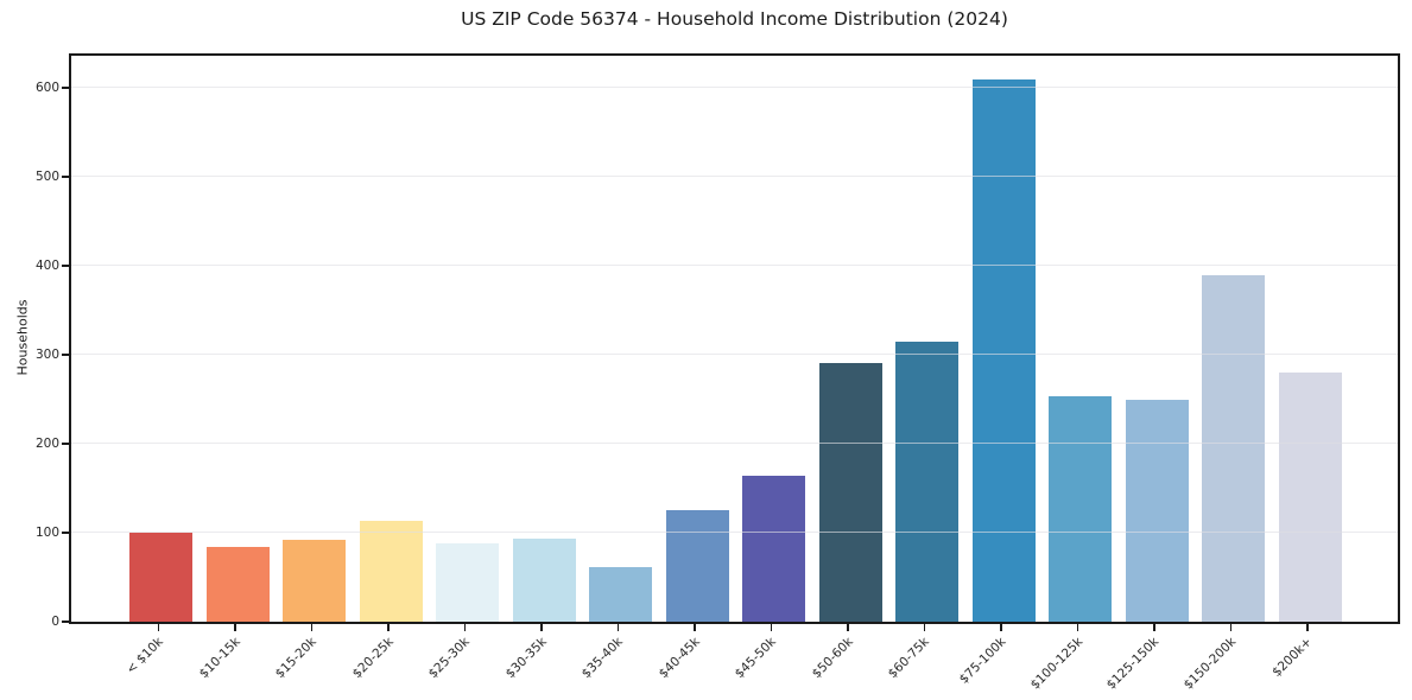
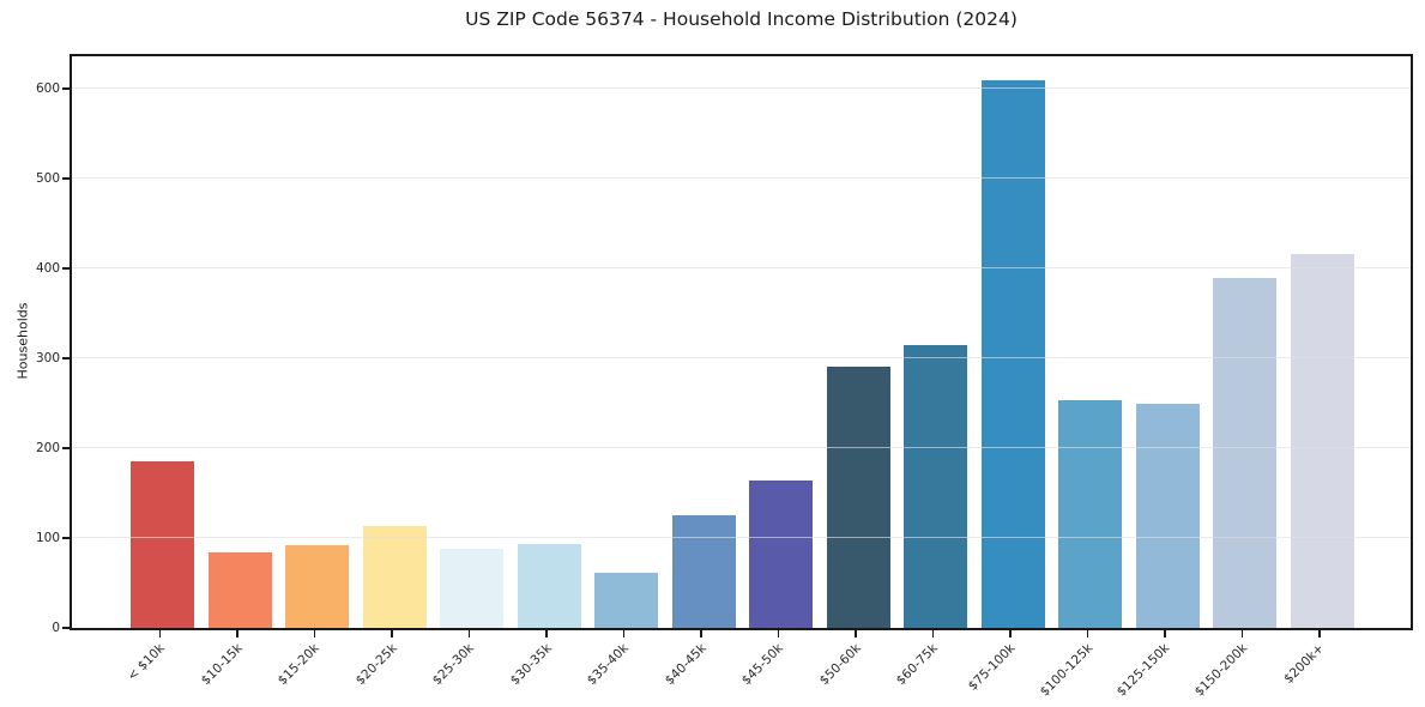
< $10k: 100 -> 190
$200k+: 280 -> 420
